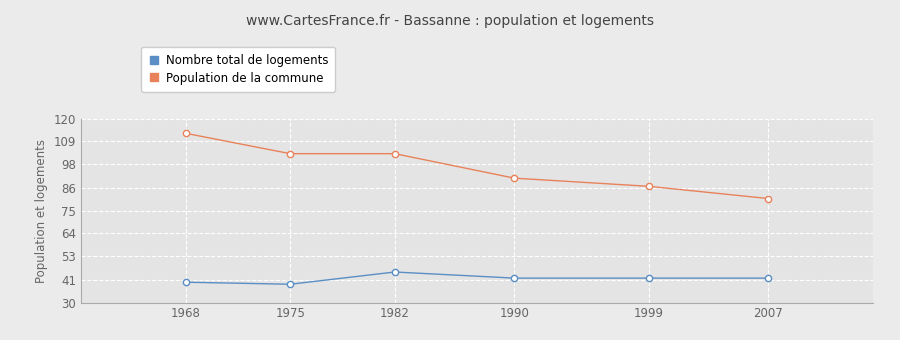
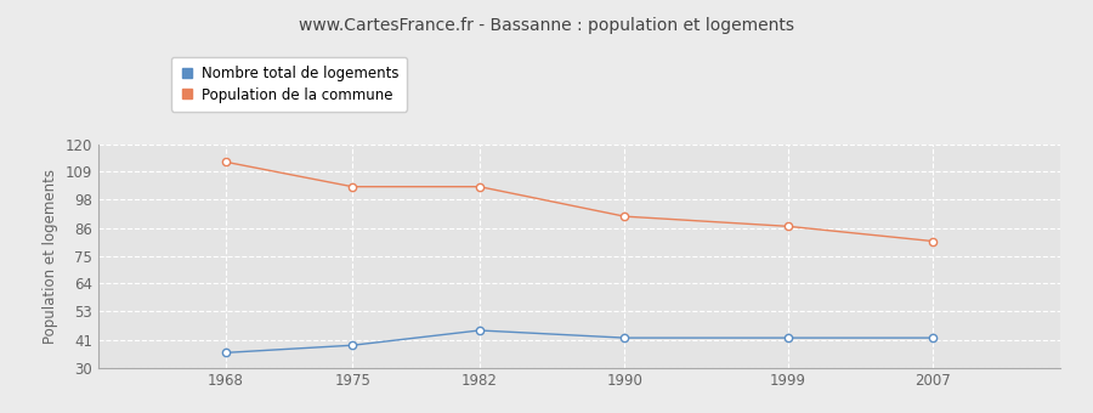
Nombre total de logements/1968: 40 -> 36
